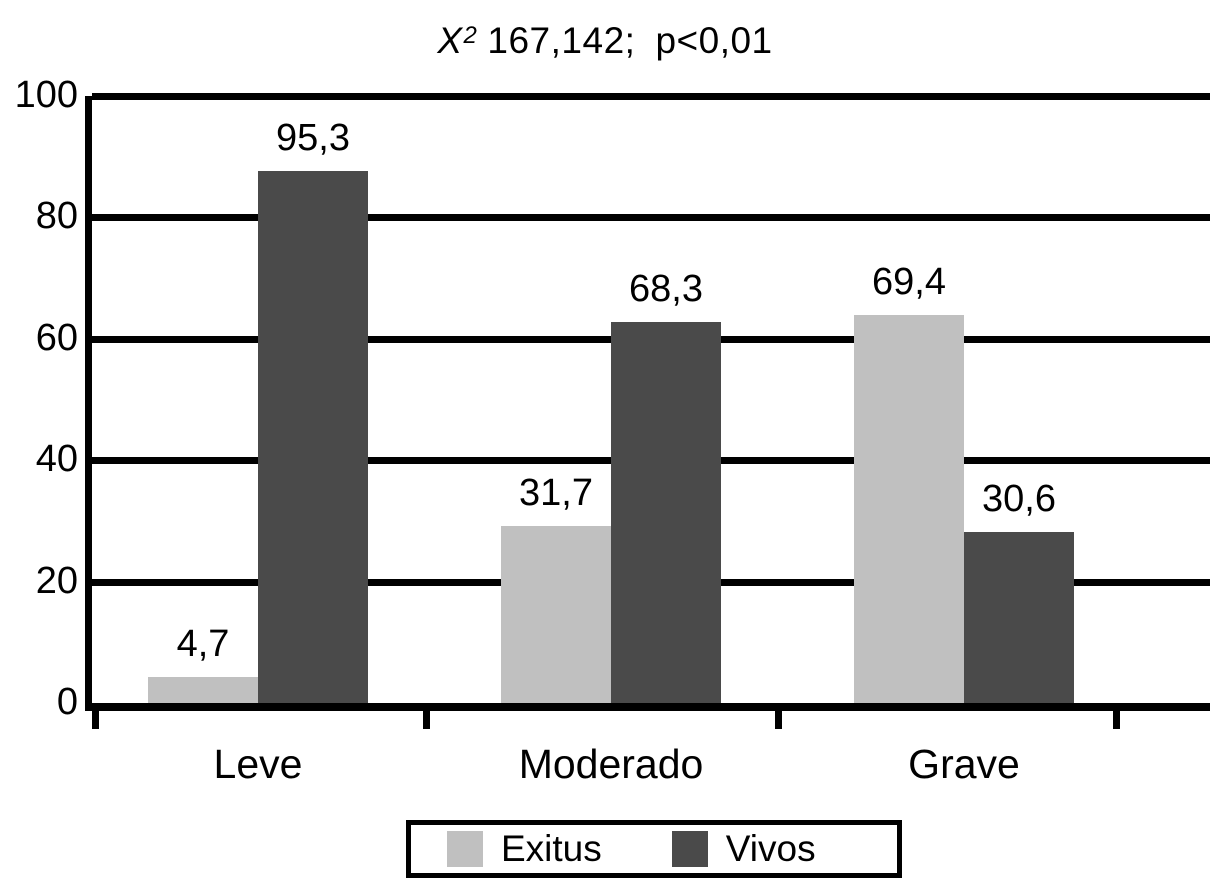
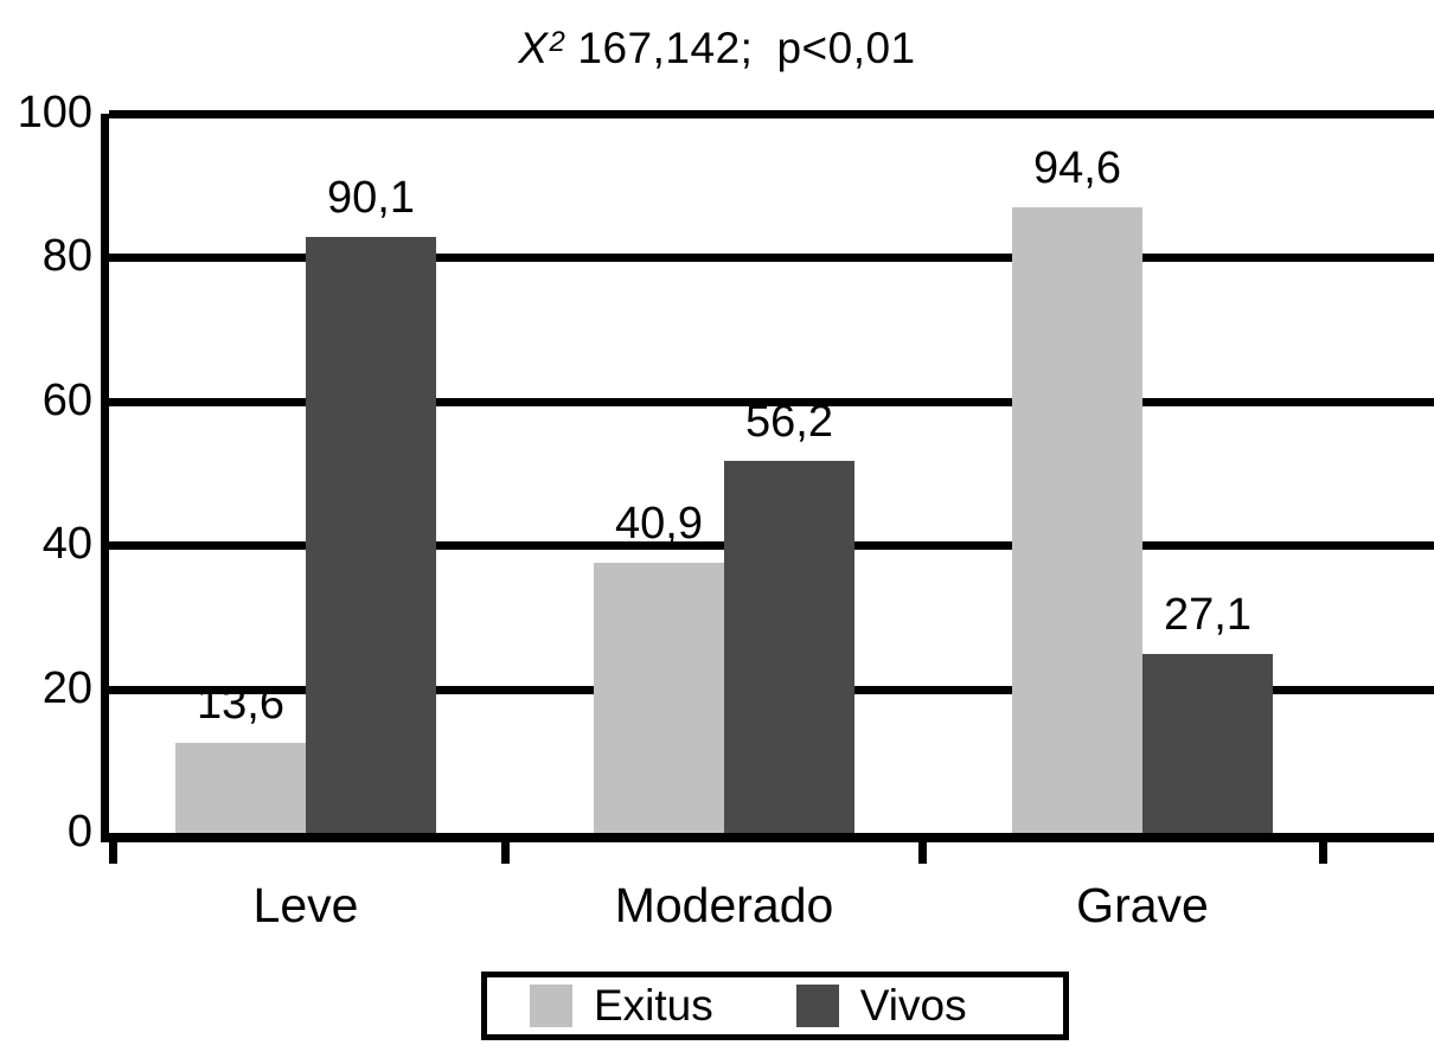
Exitus/Leve: 4,7 -> 13,6
Vivos/Leve: 95,3 -> 90,1
Exitus/Moderado: 31,7 -> 40,9
Vivos/Moderado: 68,3 -> 56,2
Exitus/Grave: 69,4 -> 94,6
Vivos/Grave: 30,6 -> 27,1
